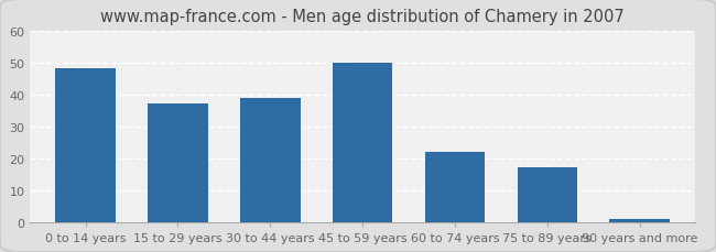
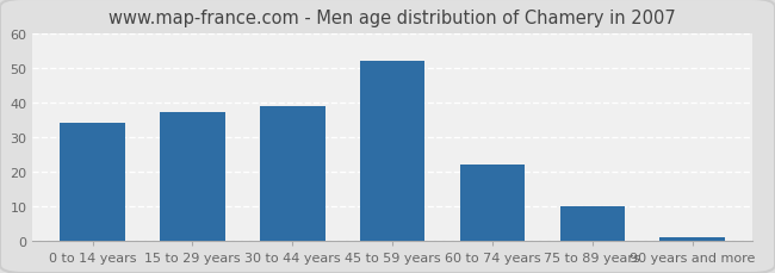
0 to 14 years: 48 -> 34
45 to 59 years: 50 -> 52
75 to 89 years: 17 -> 10
